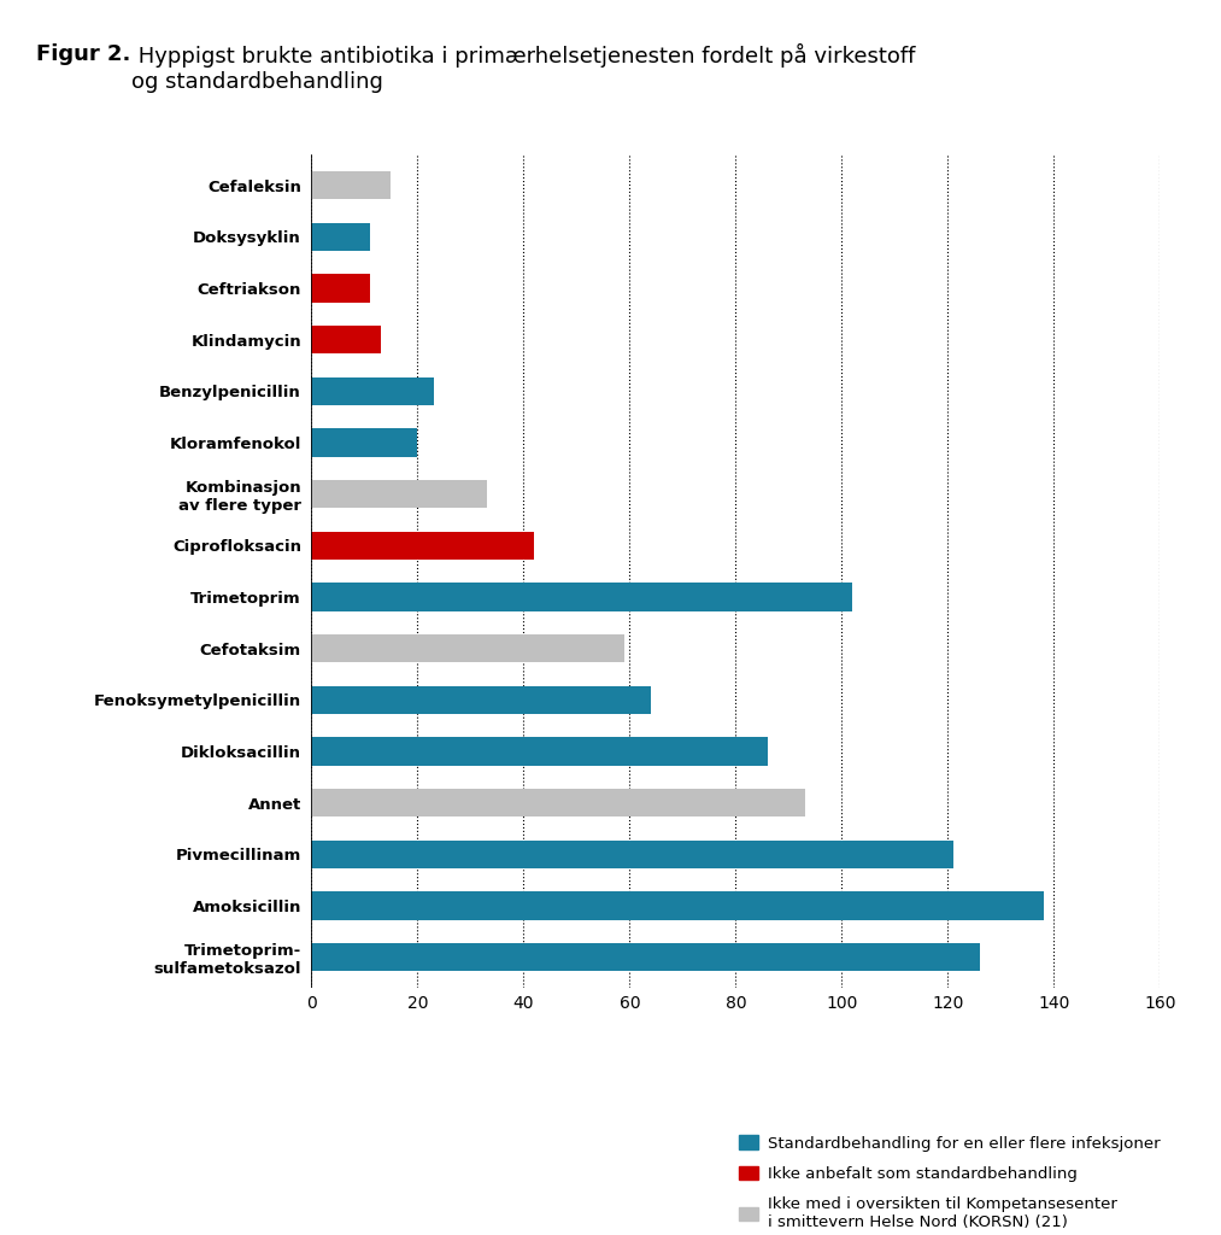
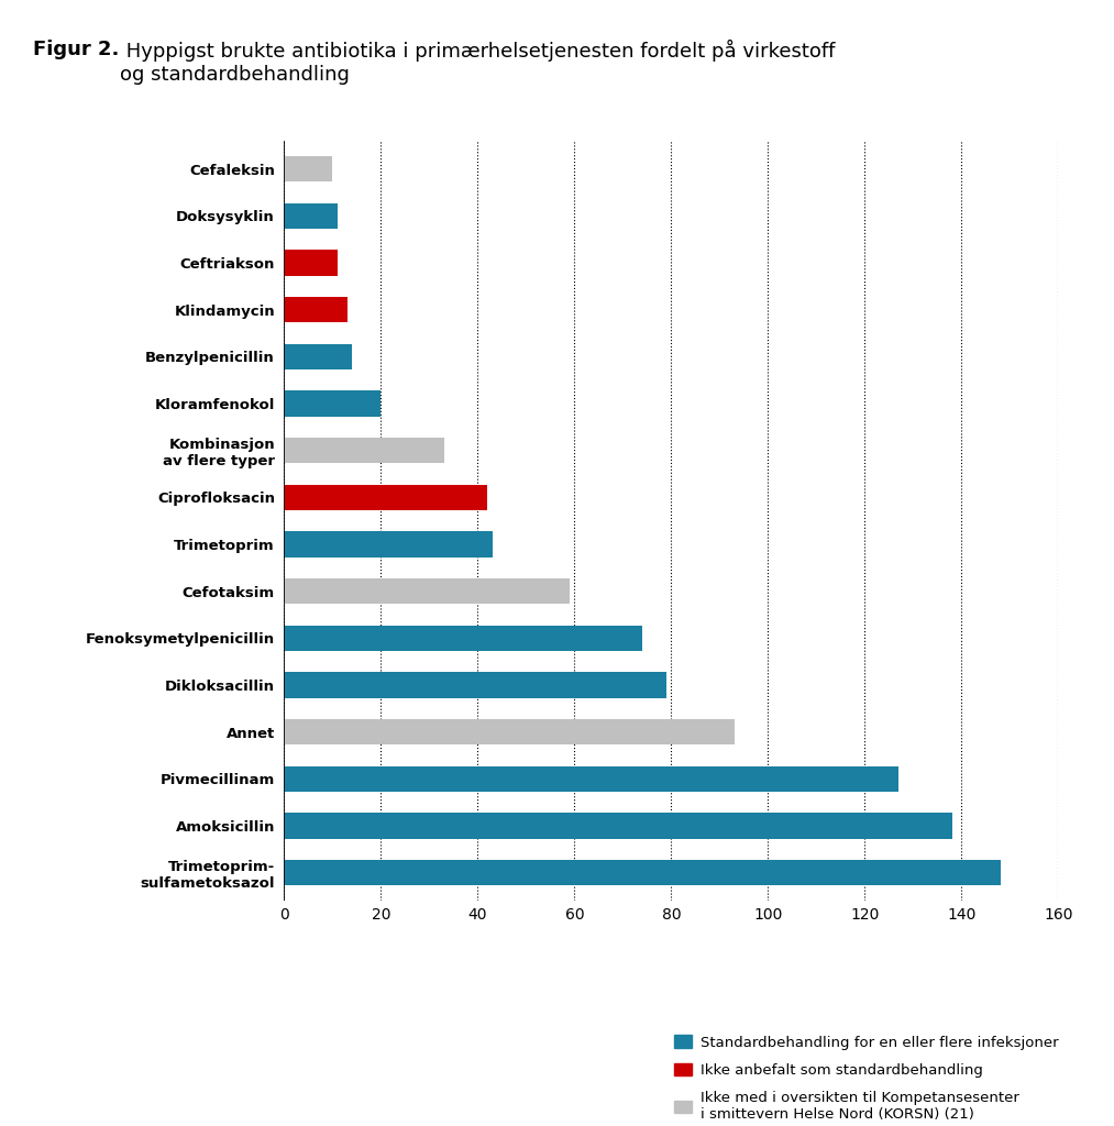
Cefaleksin: 15 -> 10
Benzylpenicillin: 23 -> 14
Trimetoprim: 102 -> 43
Fenoksymetylpenicillin: 64 -> 74
Dikloksacillin: 86 -> 79
Pivmecillinam: 121 -> 127
Trimetoprim- sulfametoksazol: 126 -> 148
